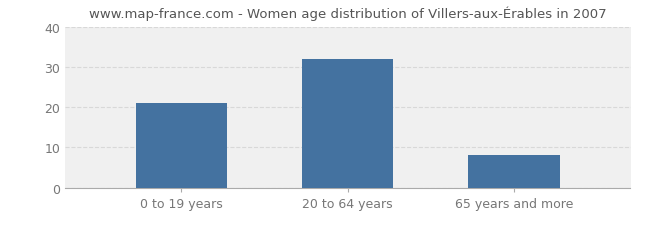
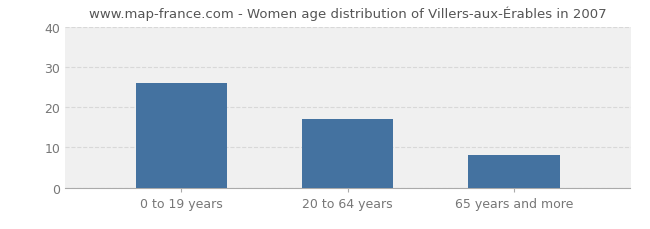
0 to 19 years: 21 -> 26
20 to 64 years: 32 -> 17
